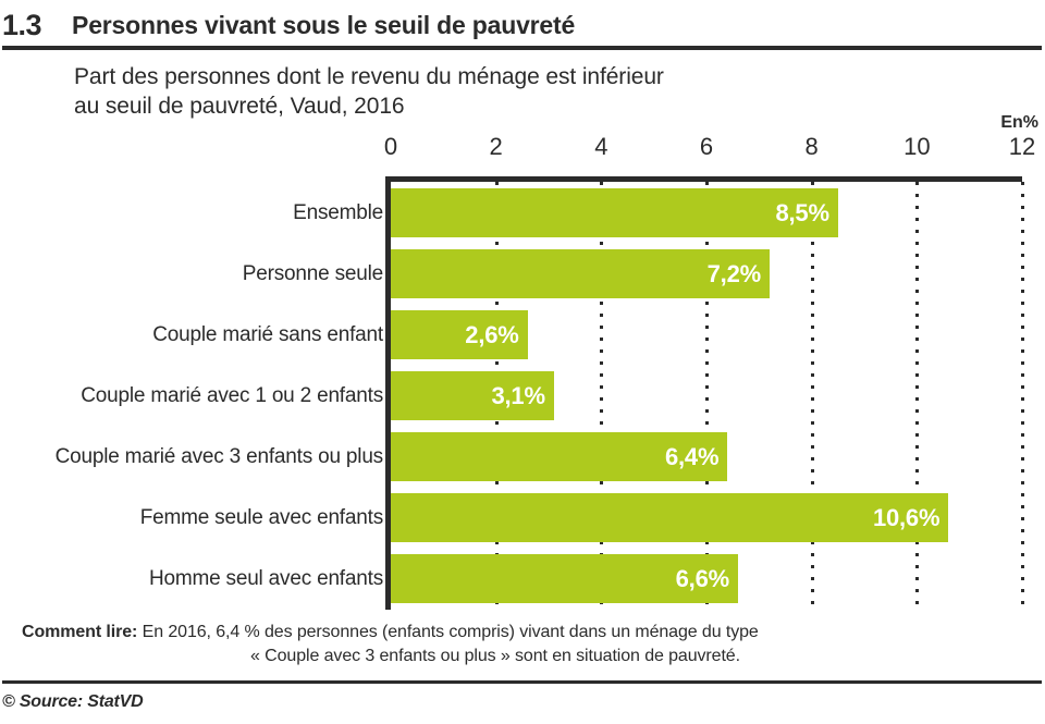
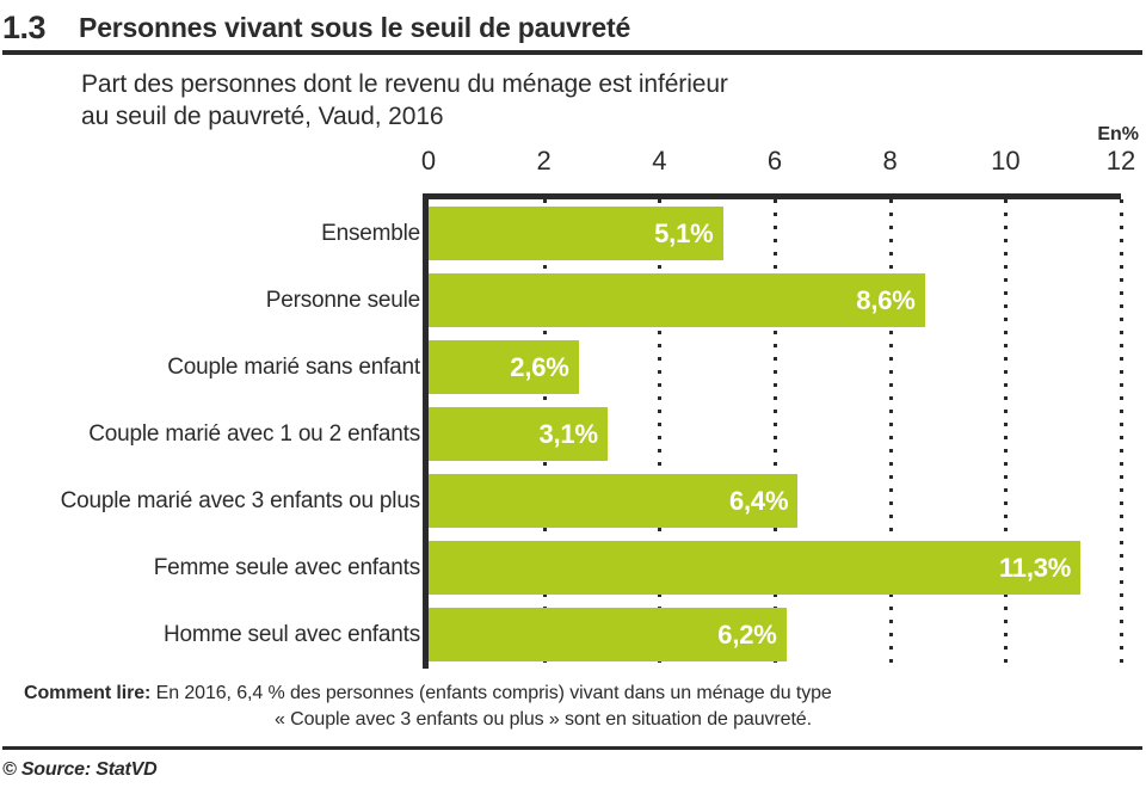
Ensemble: 8,5% -> 5,1%
Personne seule: 7,2% -> 8,6%
Femme seule avec enfants: 10,6% -> 11,3%
Homme seul avec enfants: 6,6% -> 6,2%
